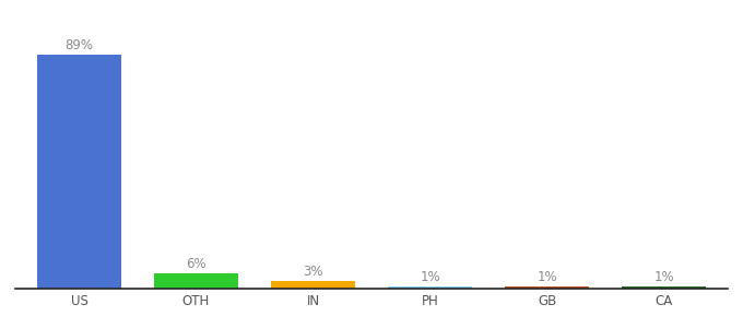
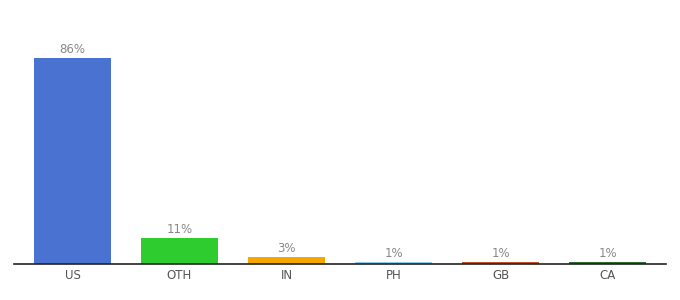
US: 89% -> 86%
OTH: 6% -> 11%
